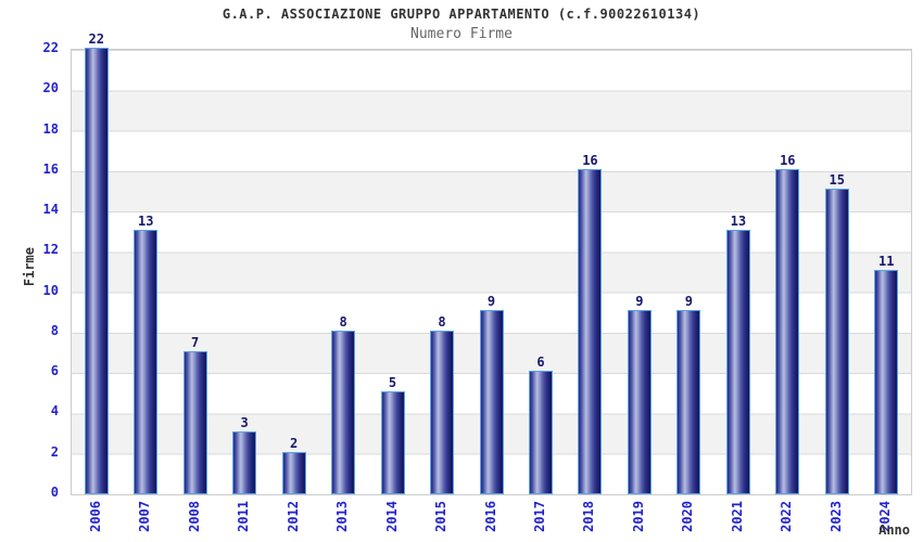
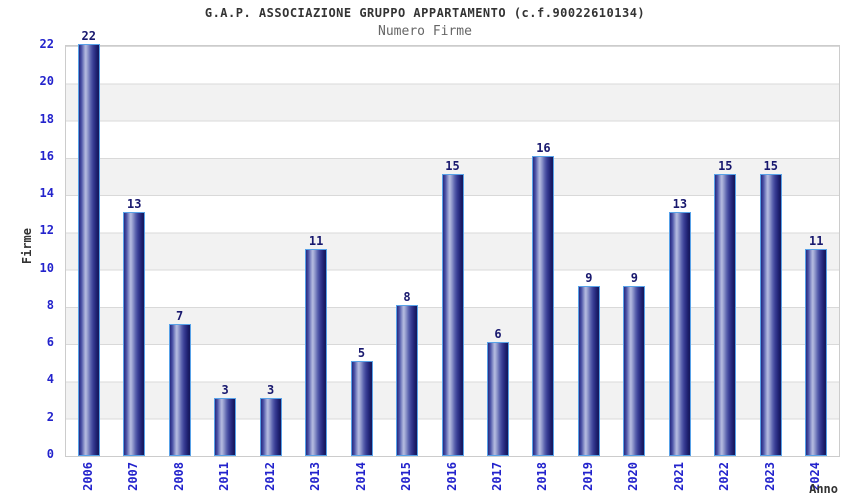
2012: 2 -> 3
2013: 8 -> 11
2016: 9 -> 15
2022: 16 -> 15
